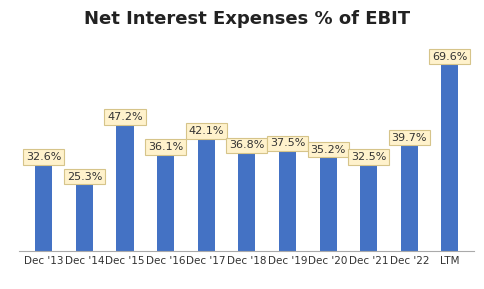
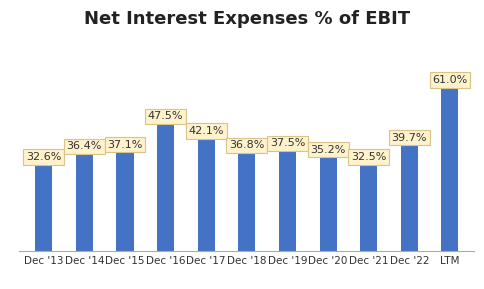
Dec '14: 25.3% -> 36.4%
Dec '15: 47.2% -> 37.1%
Dec '16: 36.1% -> 47.5%
LTM: 69.6% -> 61.0%
